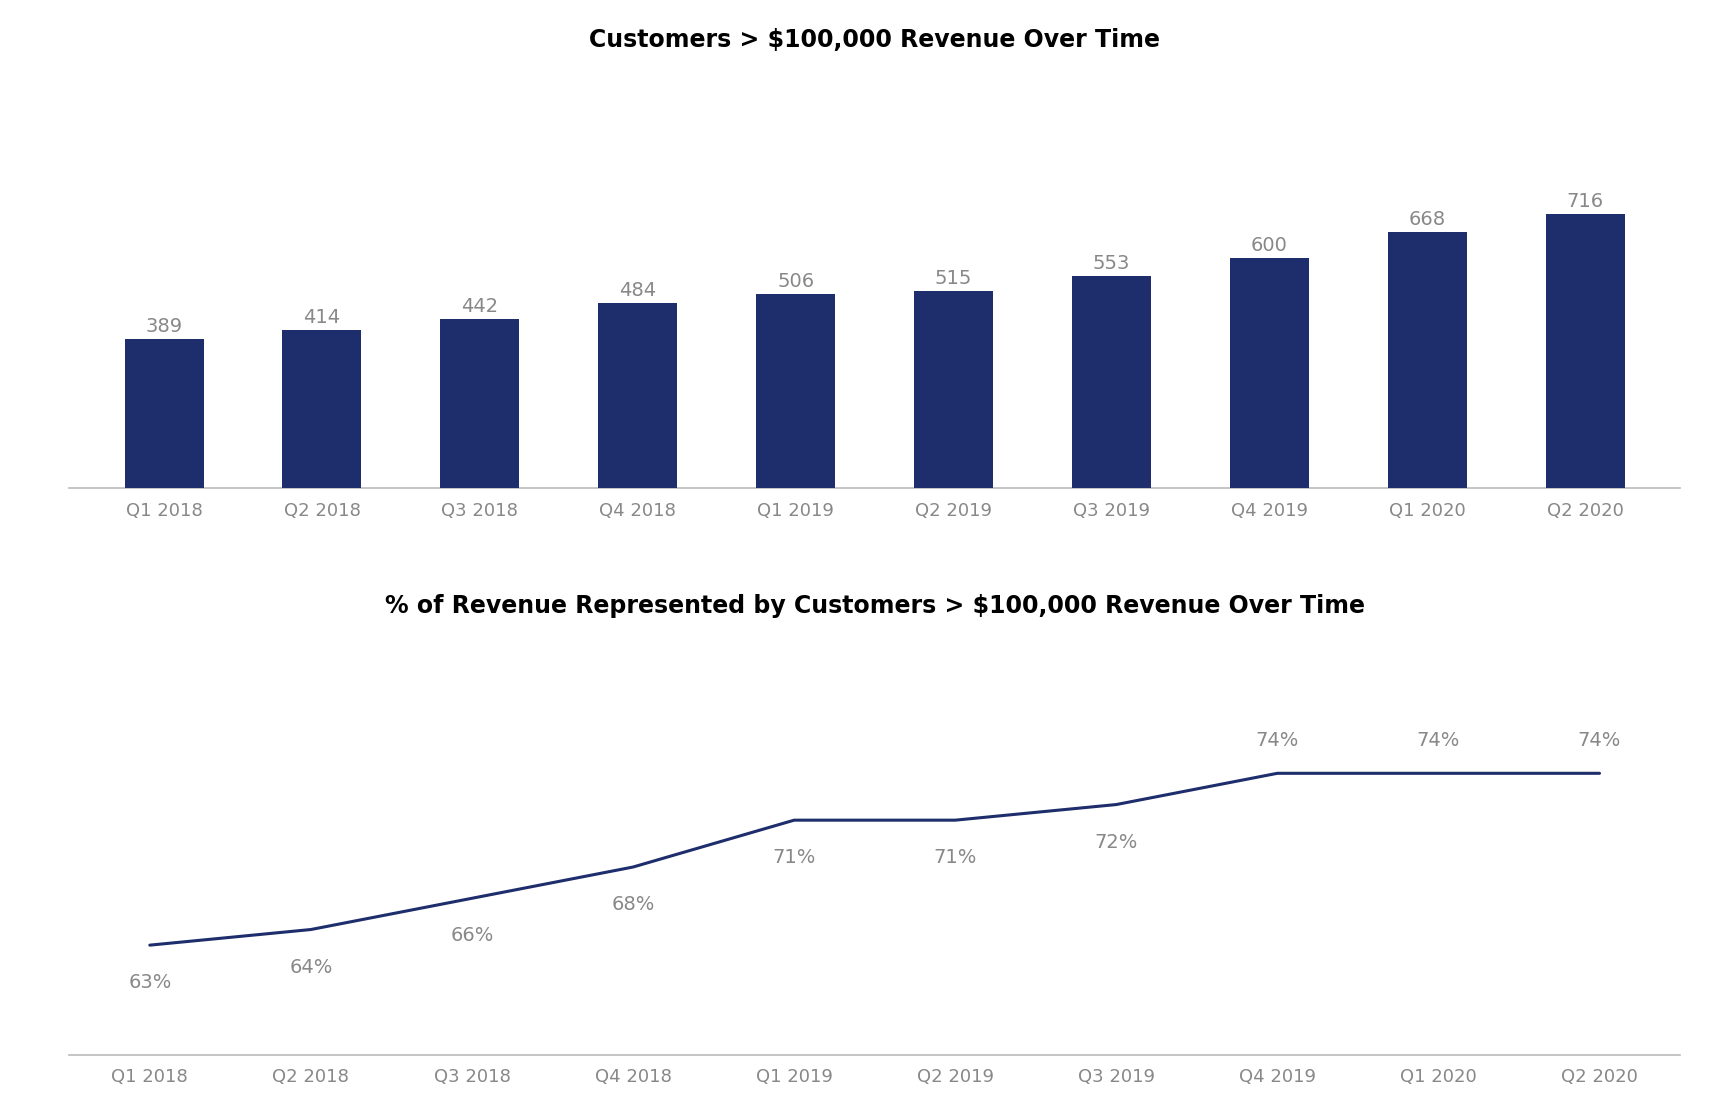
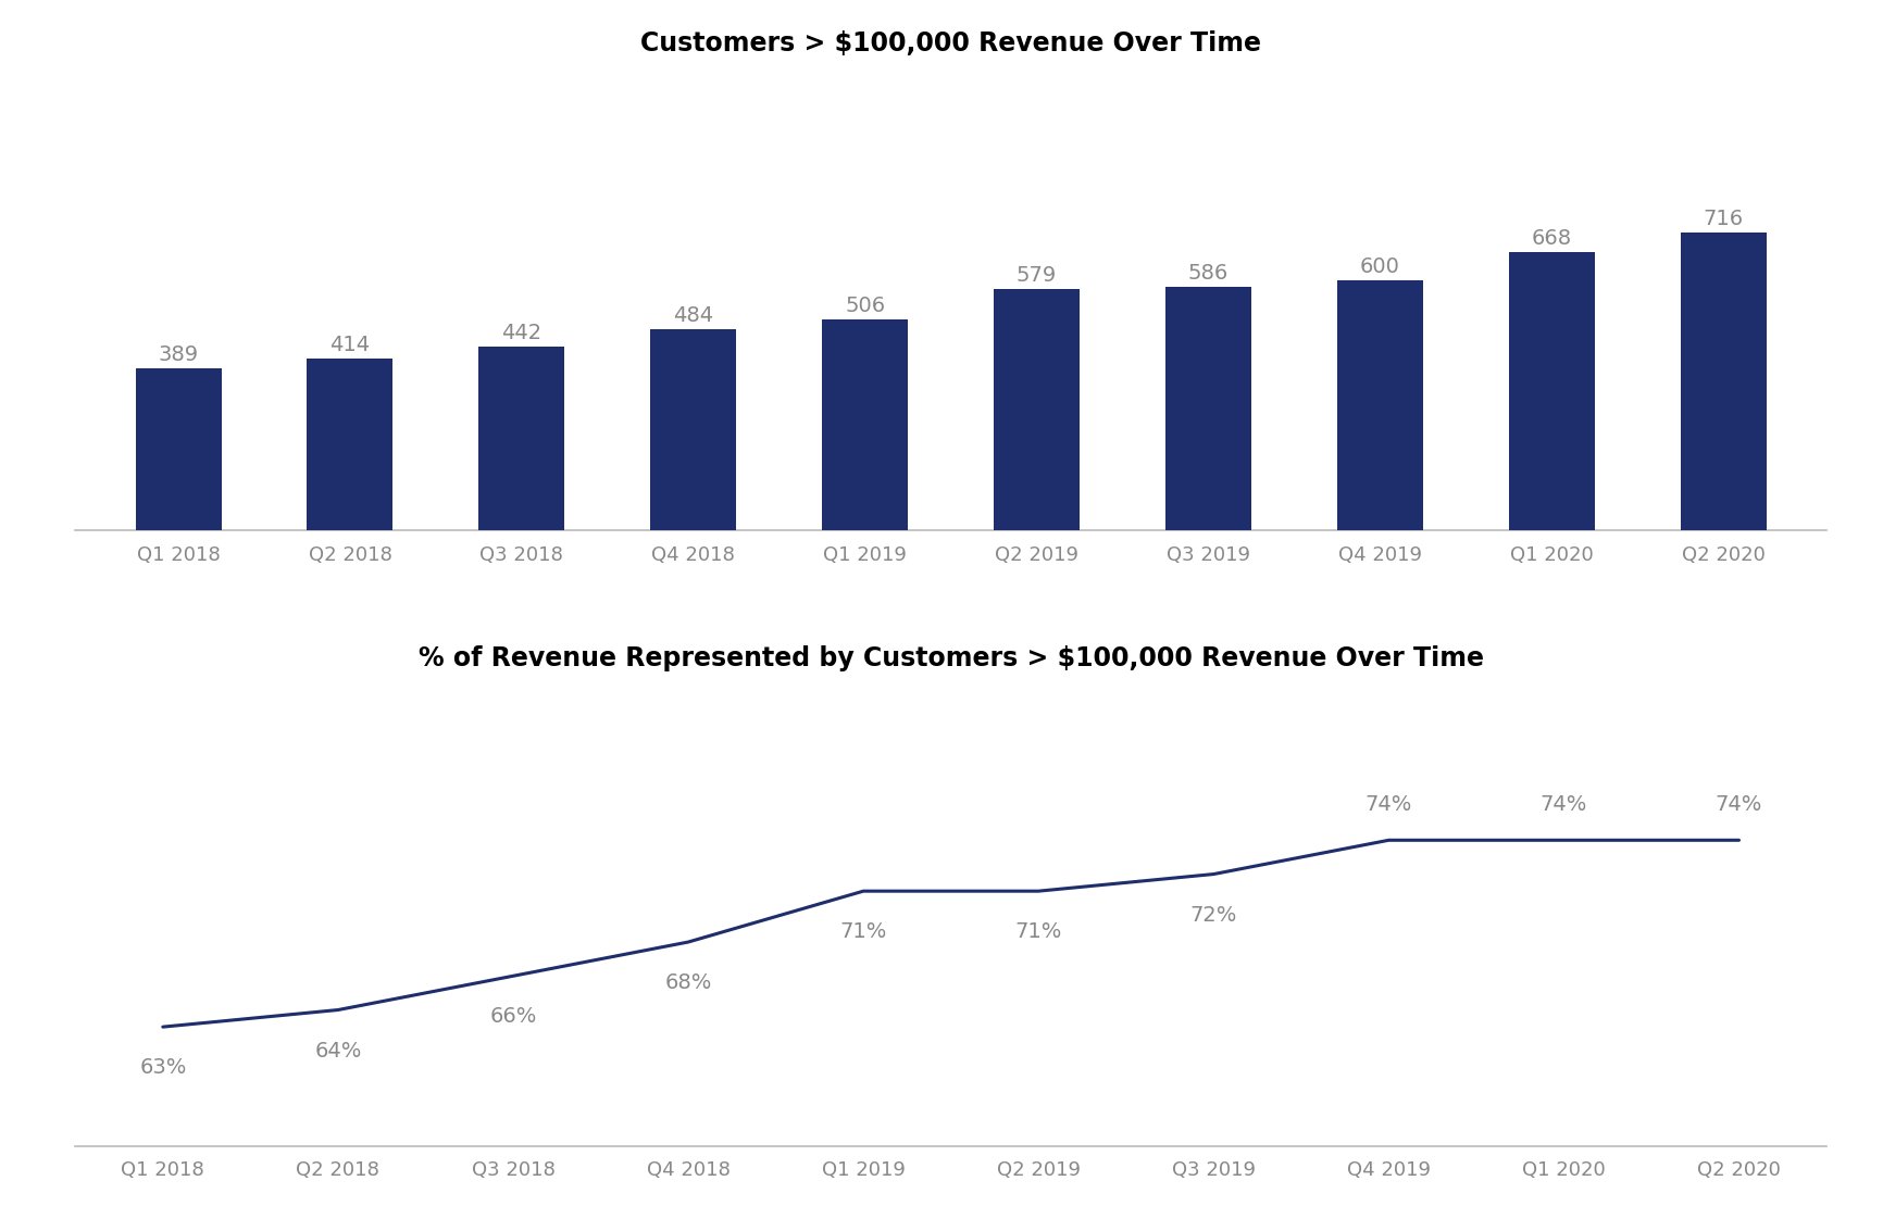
Customers > $100,000 Revenue Over Time/Q2 2019: 515 -> 579
Customers > $100,000 Revenue Over Time/Q3 2019: 553 -> 586
